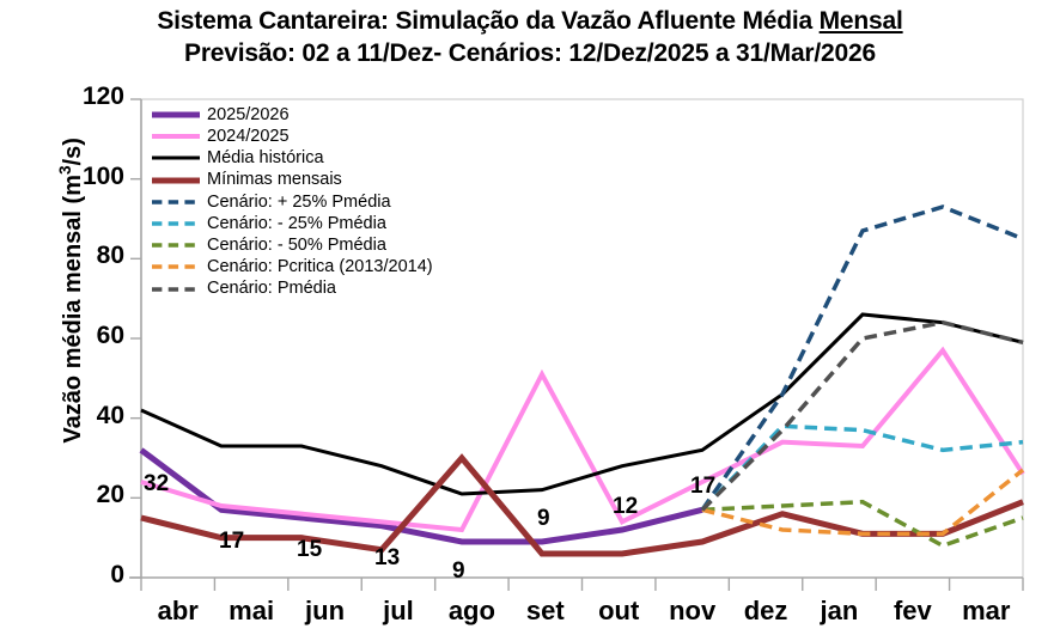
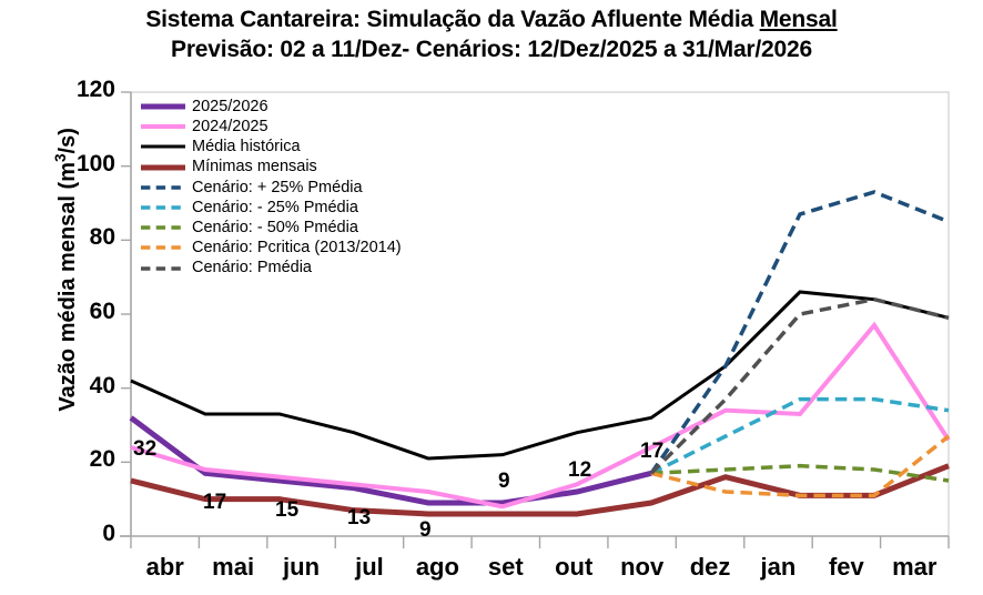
Mínimas mensais/ago: 30 -> 6
2024/2025/set: 51 -> 8
Cenário: - 25% Pmédia/dez: 38 -> 27
Cenário: - 25% Pmédia/fev: 32 -> 37
Cenário: - 50% Pmédia/fev: 8 -> 18
